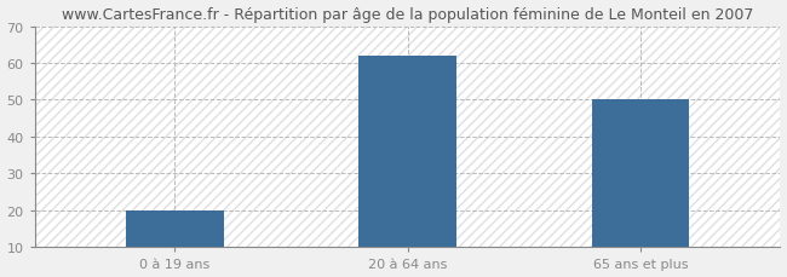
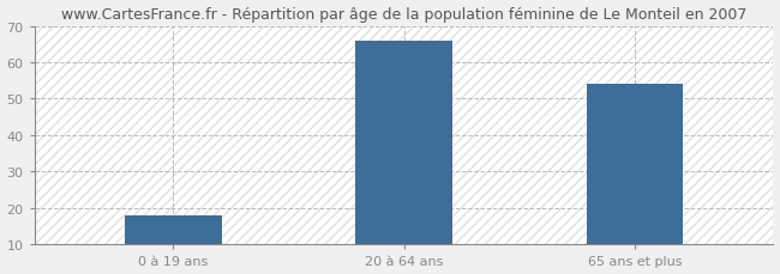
0 à 19 ans: 20 -> 18
20 à 64 ans: 62 -> 66
65 ans et plus: 50 -> 54
